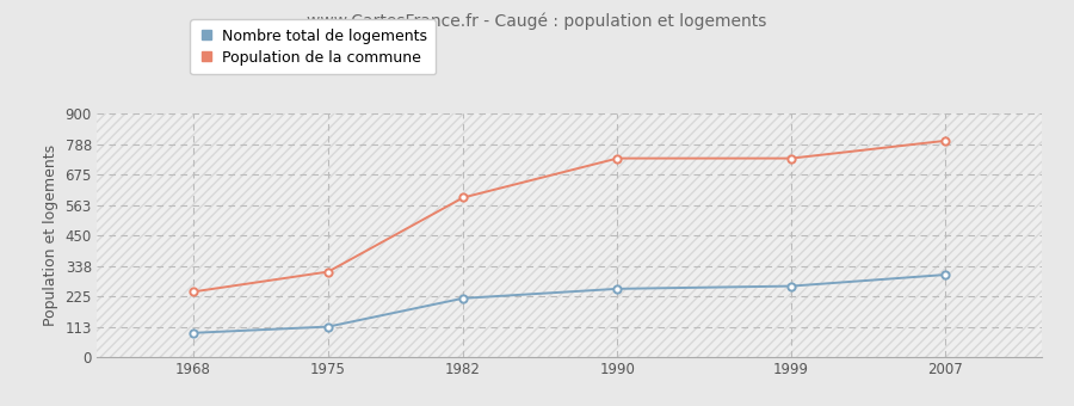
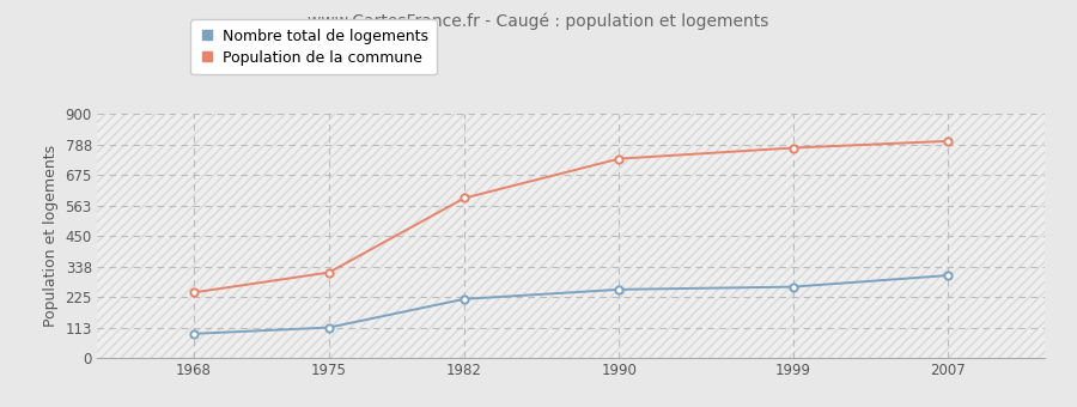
Population de la commune/1999: 735 -> 775
